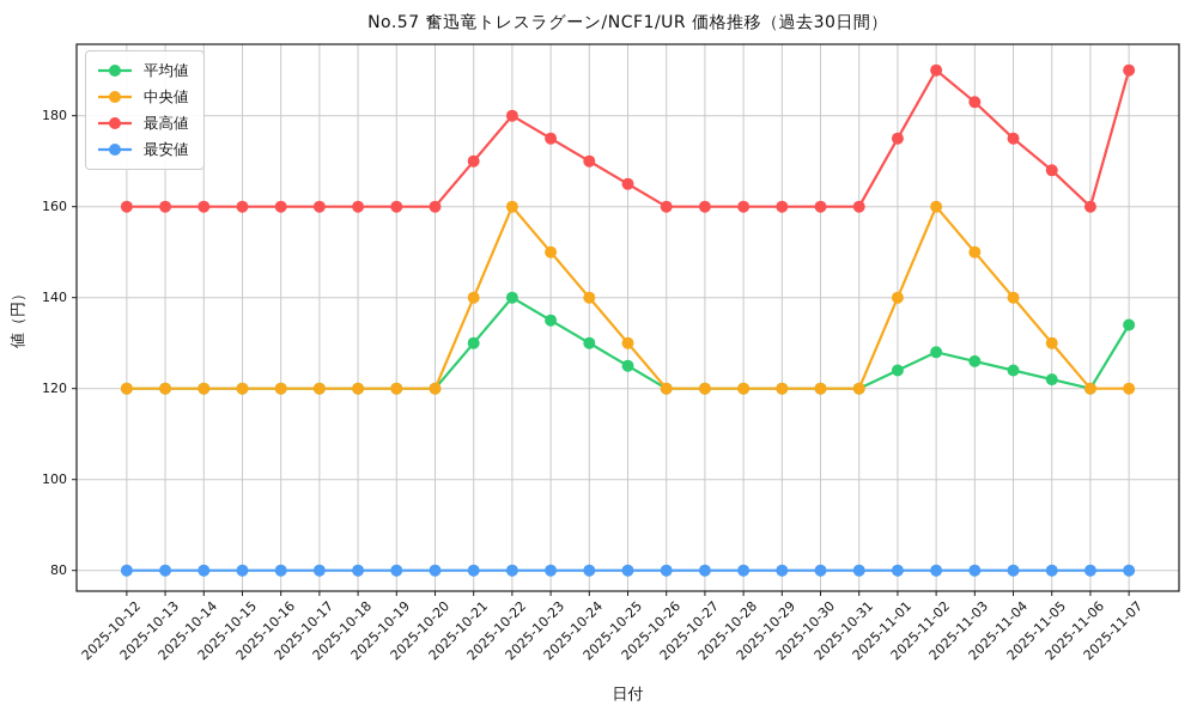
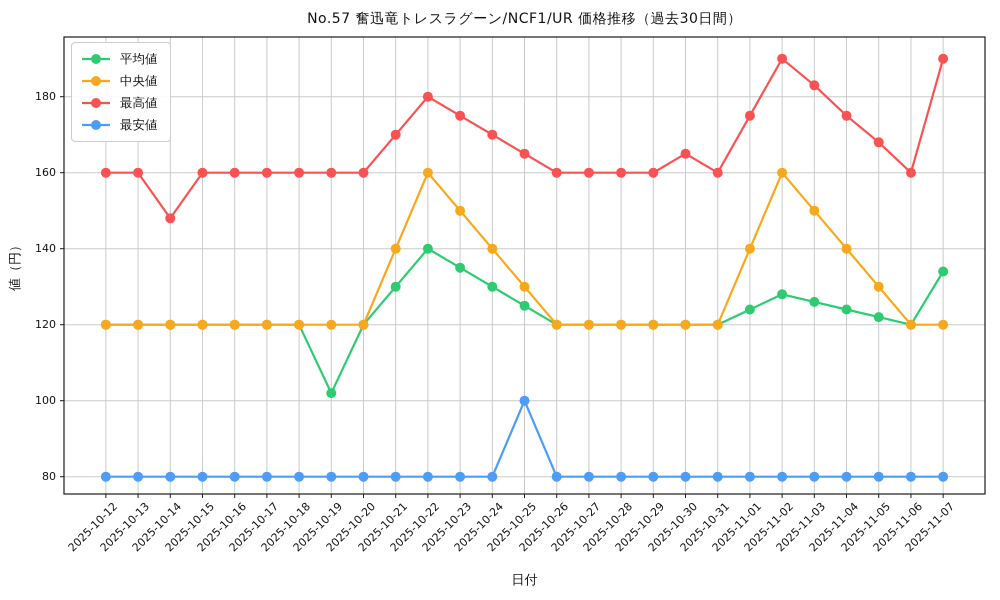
最高値/2025-10-14: 160 -> 148
平均値/2025-10-19: 120 -> 102
最安値/2025-10-25: 80 -> 100
最高値/2025-10-30: 160 -> 165
